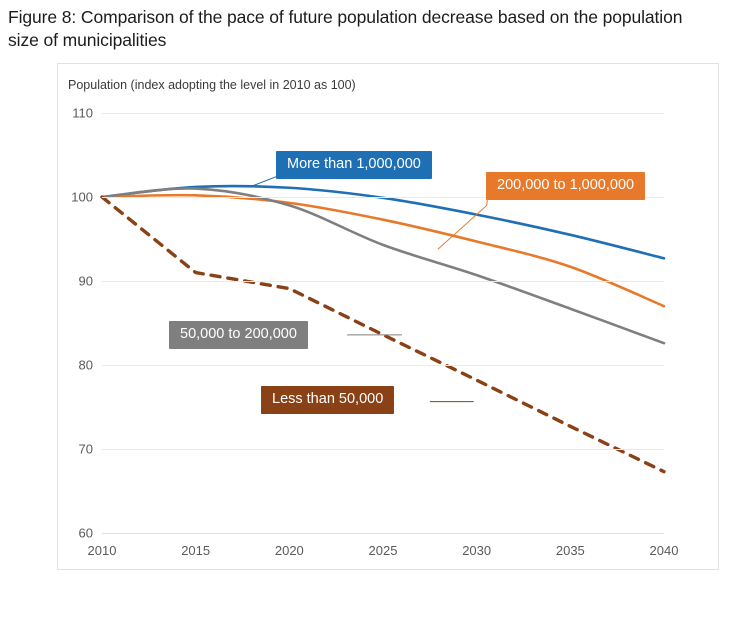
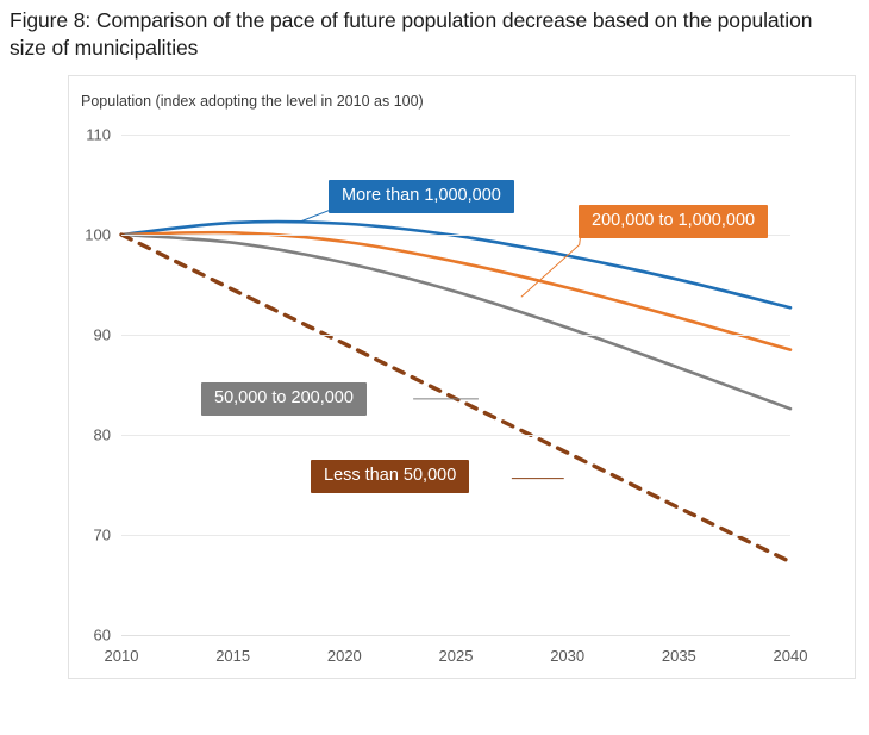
50,000 to 200,000/2015: 101 -> 99
Less than 50,000/2015: 91 -> 94
50,000 to 200,000/2020: 99 -> 97
200,000 to 1,000,000/2040: 87 -> 88
